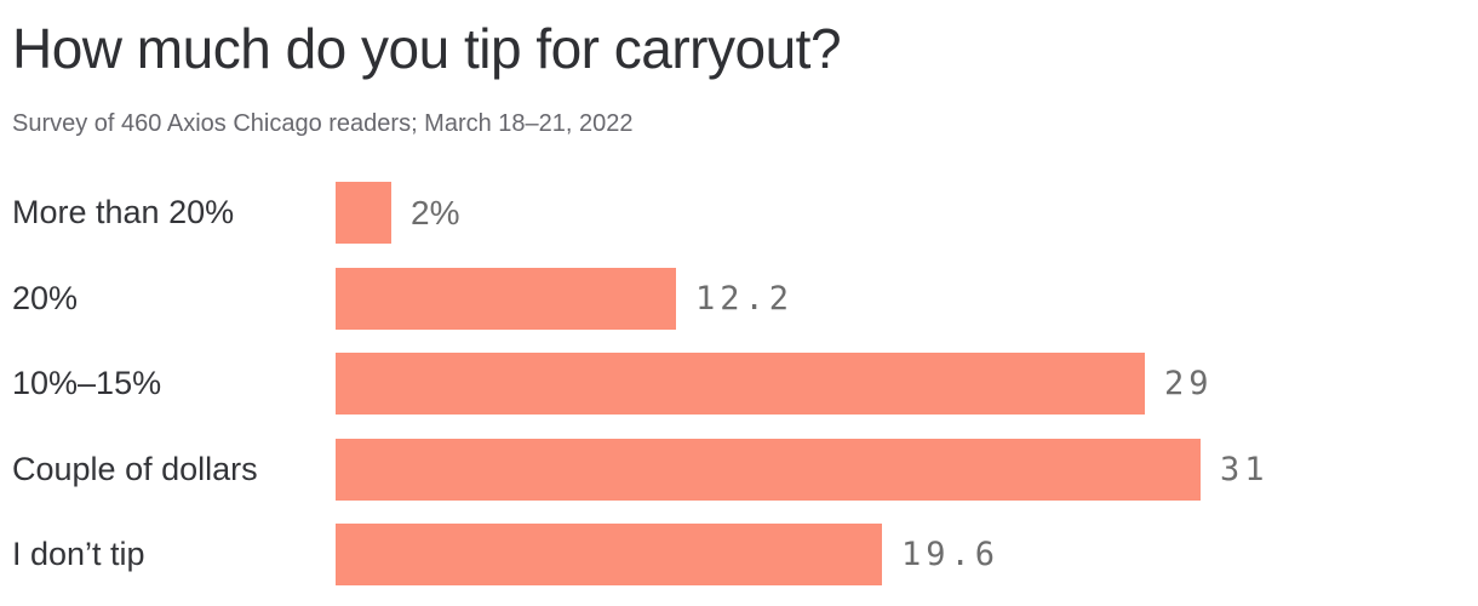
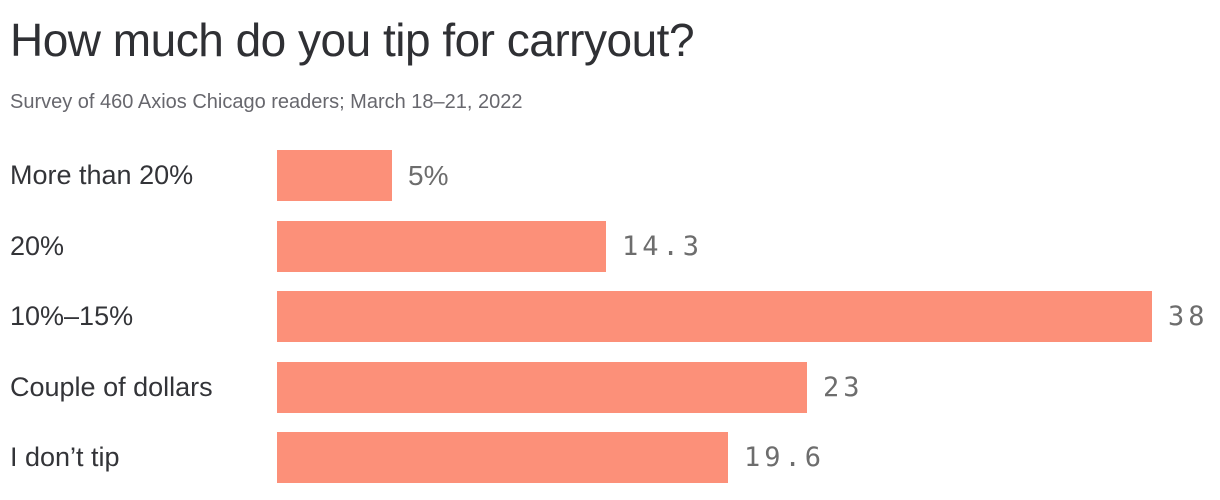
More than 20%: 2% -> 5%
20%: 12.2 -> 14.3
10%–15%: 29 -> 38
Couple of dollars: 31 -> 23
